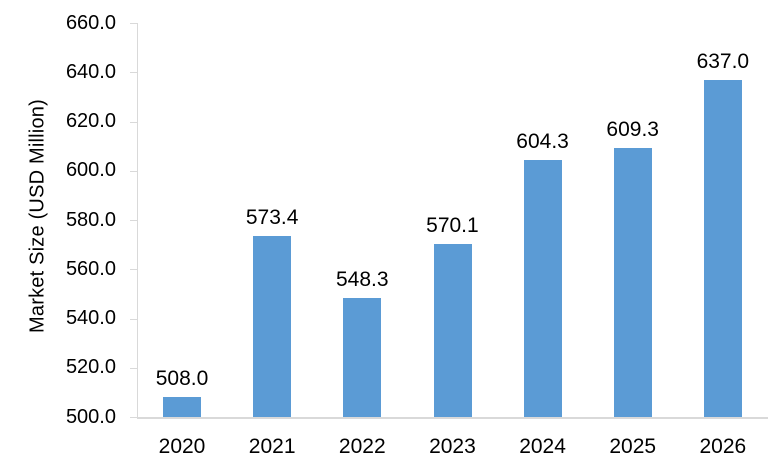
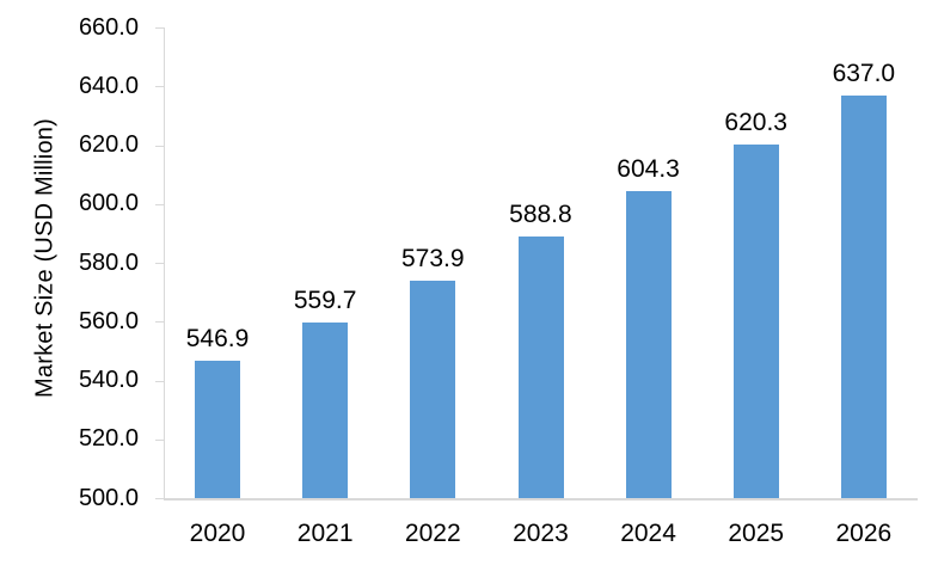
2020: 508.0 -> 546.9
2021: 573.4 -> 559.7
2022: 548.3 -> 573.9
2023: 570.1 -> 588.8
2025: 609.3 -> 620.3
